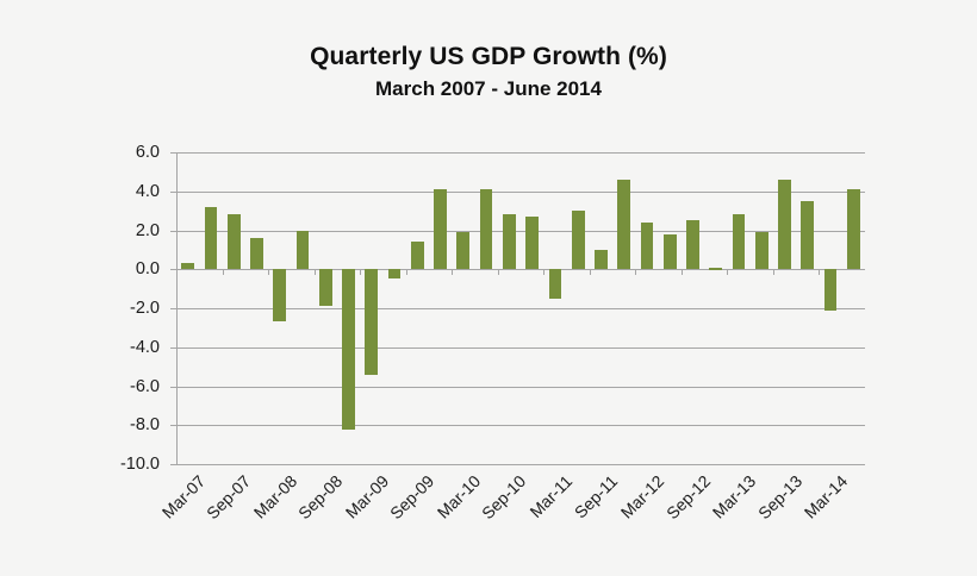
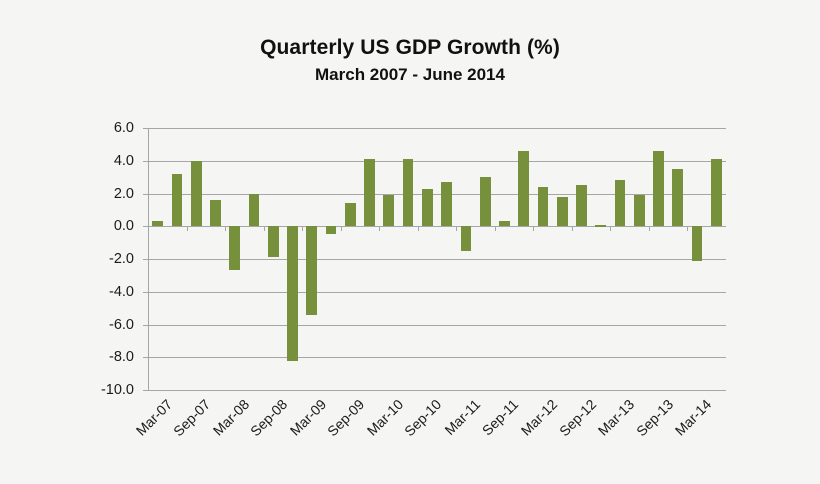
Sep-07: 2.8 -> 4.0
Sep-10: 2.8 -> 2.3
Sep-11: 1.0 -> 0.3
